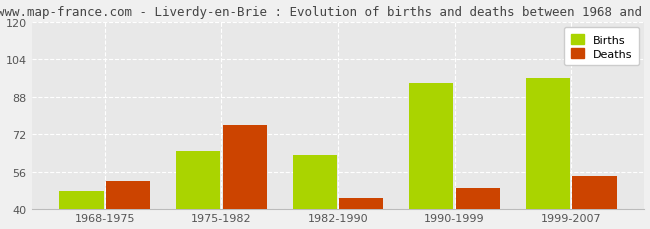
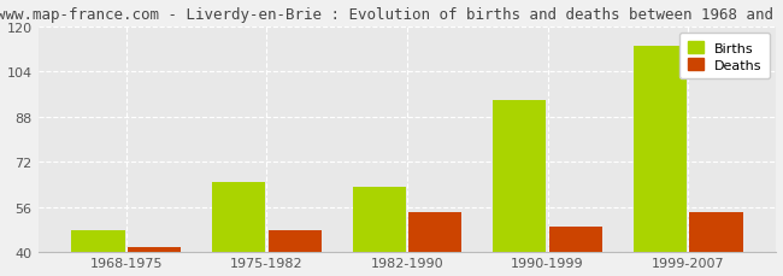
Deaths/1968-1975: 52 -> 42
Deaths/1975-1982: 76 -> 48
Deaths/1982-1990: 45 -> 54
Births/1999-2007: 96 -> 113
